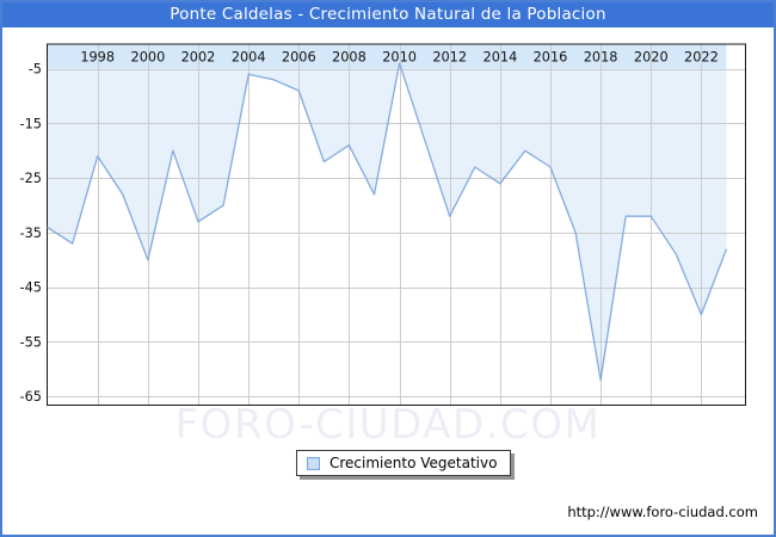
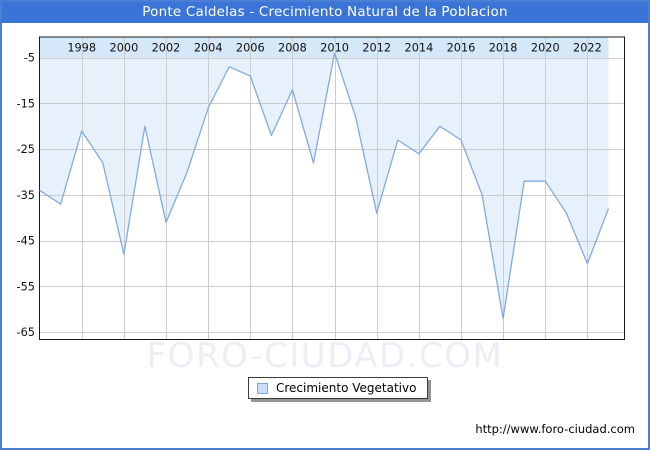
2000: -40 -> -48
2002: -33 -> -41
2004: -6 -> -16
2008: -19 -> -12
2012: -32 -> -39
